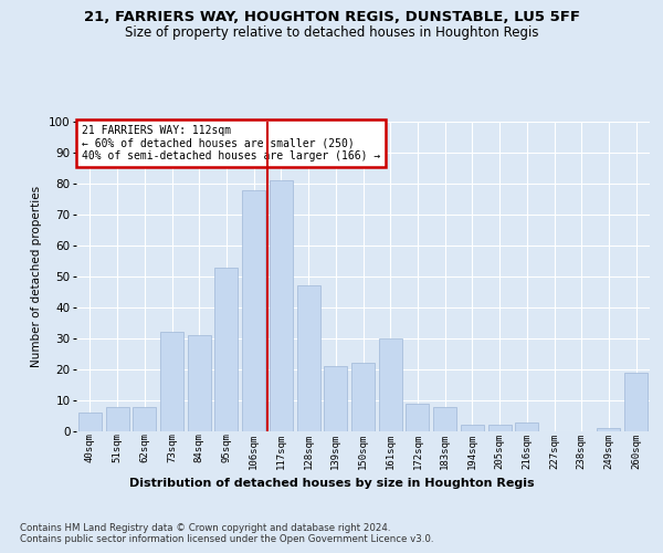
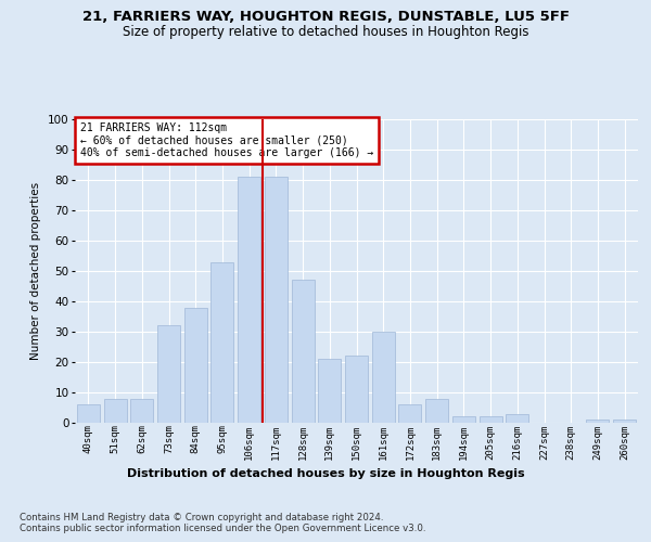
84sqm: 31 -> 38
106sqm: 78 -> 81
172sqm: 9 -> 6
260sqm: 19 -> 1
